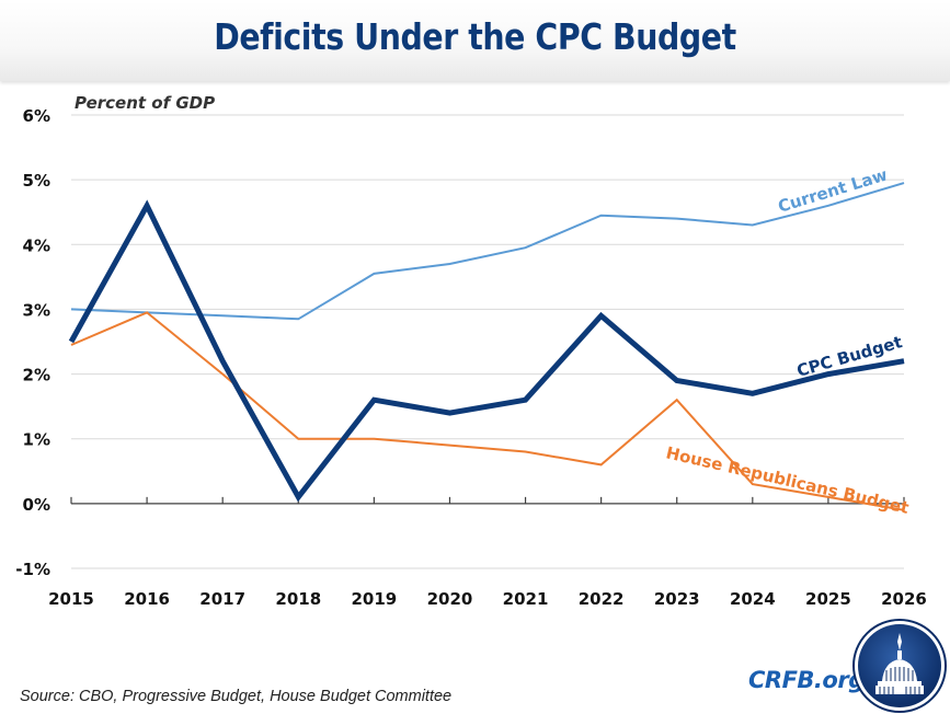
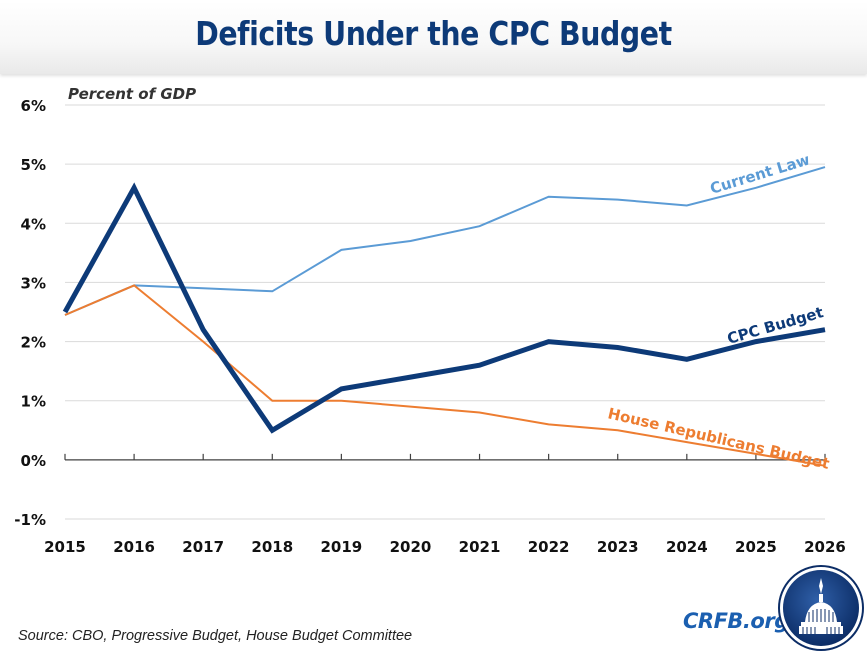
Current Law/2015: 3.0% -> 2.5%
CPC Budget/2018: 0.1% -> 0.5%
CPC Budget/2019: 1.6% -> 1.2%
CPC Budget/2022: 2.9% -> 2.0%
House Republicans Budget/2023: 1.6% -> 0.5%
